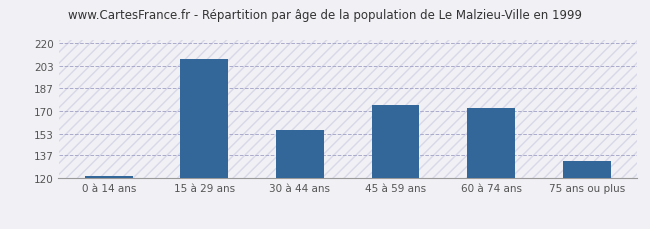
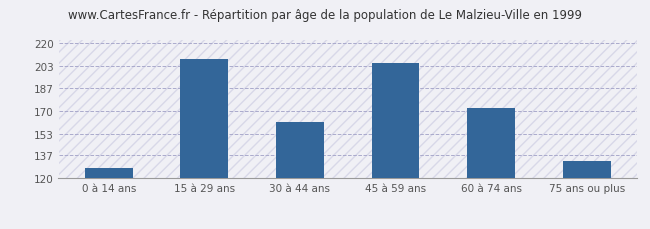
0 à 14 ans: 122 -> 128
30 à 44 ans: 156 -> 162
45 à 59 ans: 174 -> 205
